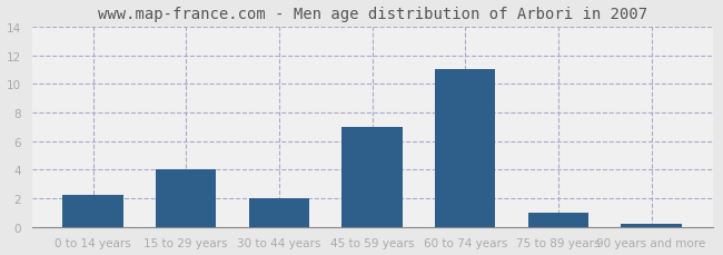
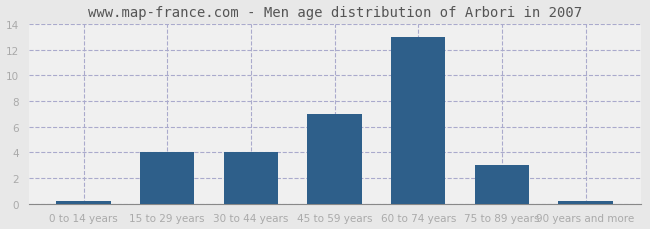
0 to 14 years: 2.2 -> 0.2
30 to 44 years: 2.0 -> 4.0
60 to 74 years: 11.0 -> 13.0
75 to 89 years: 1.0 -> 3.0
